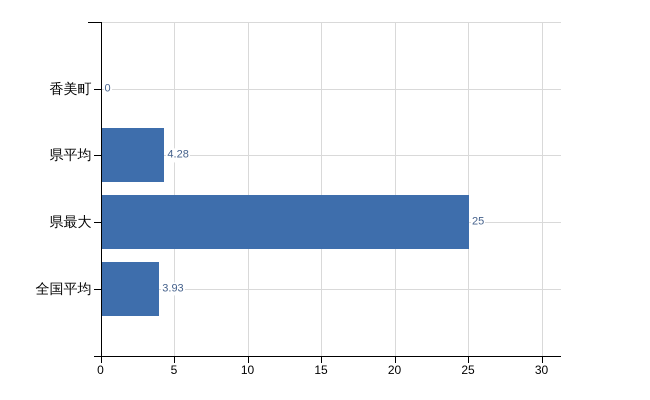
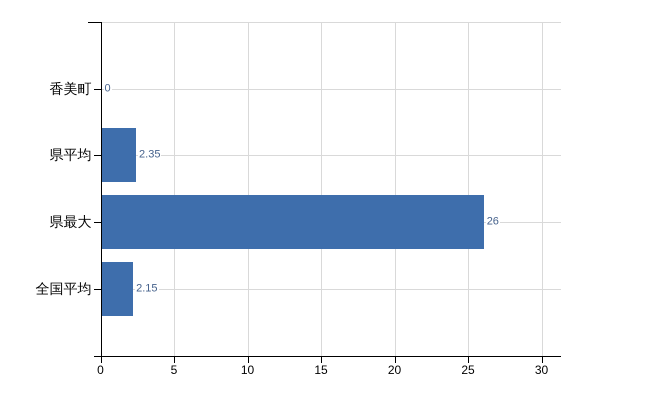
県平均: 4.28 -> 2.35
県最大: 25 -> 26
全国平均: 3.93 -> 2.15
